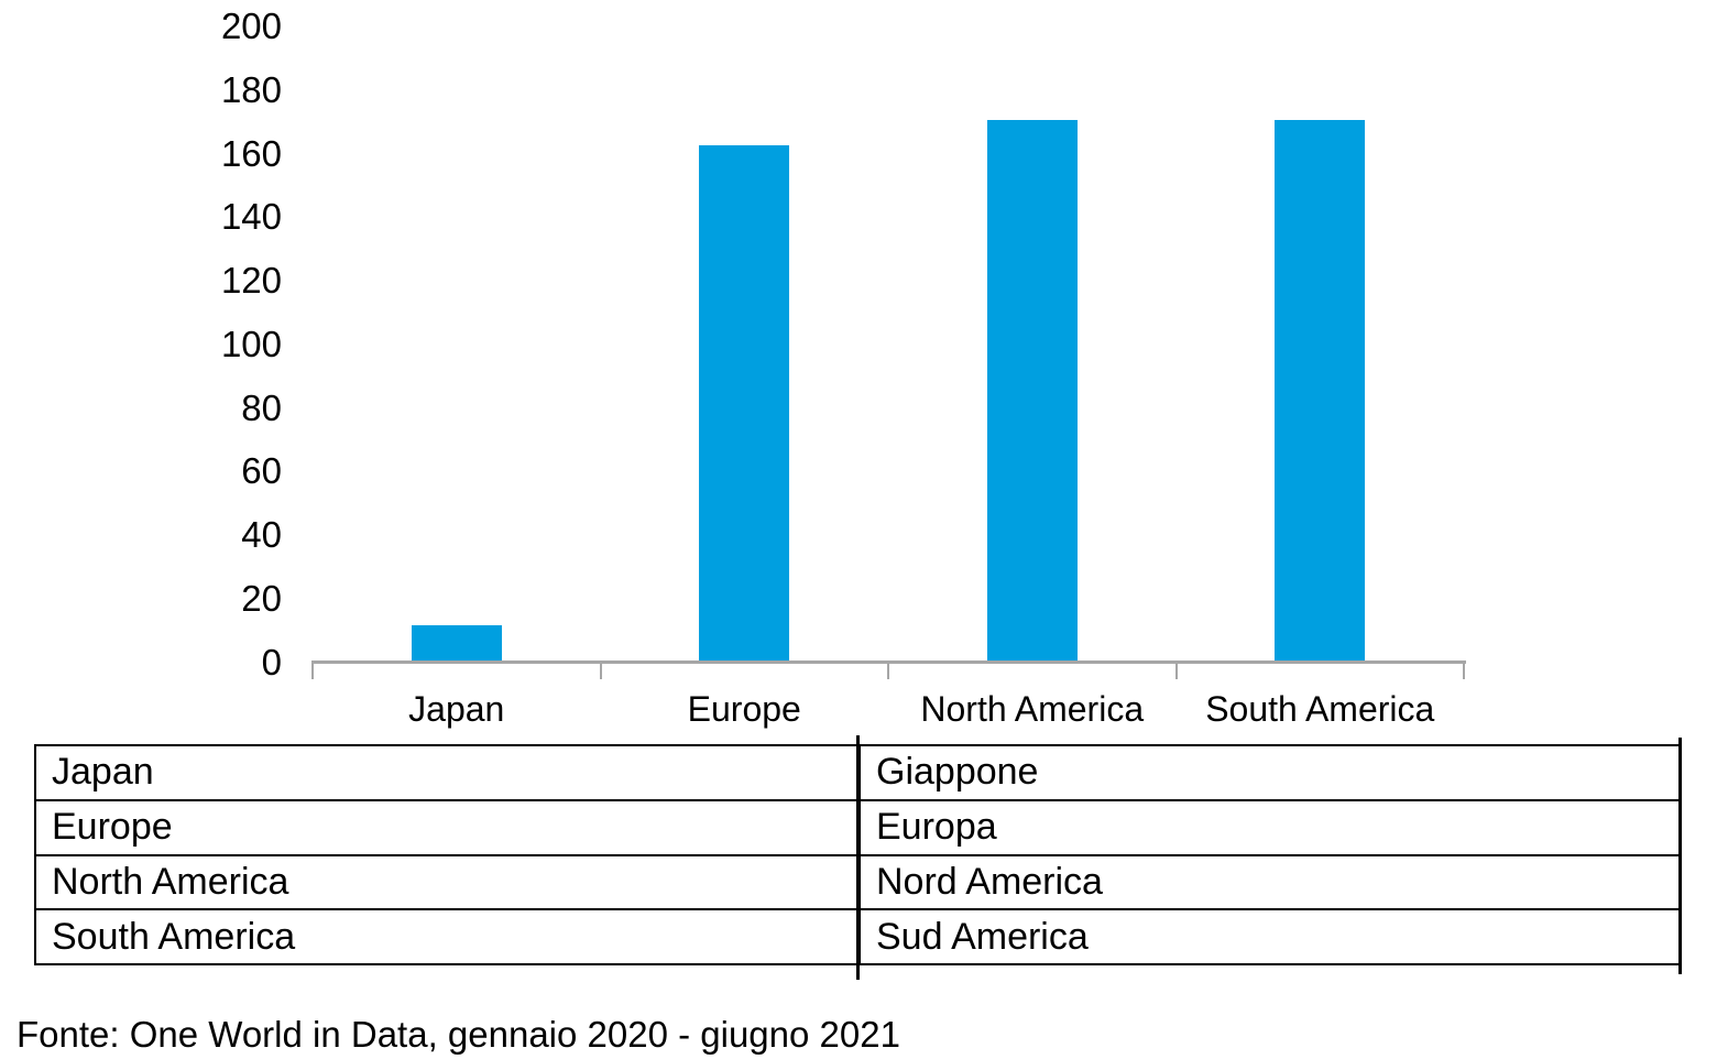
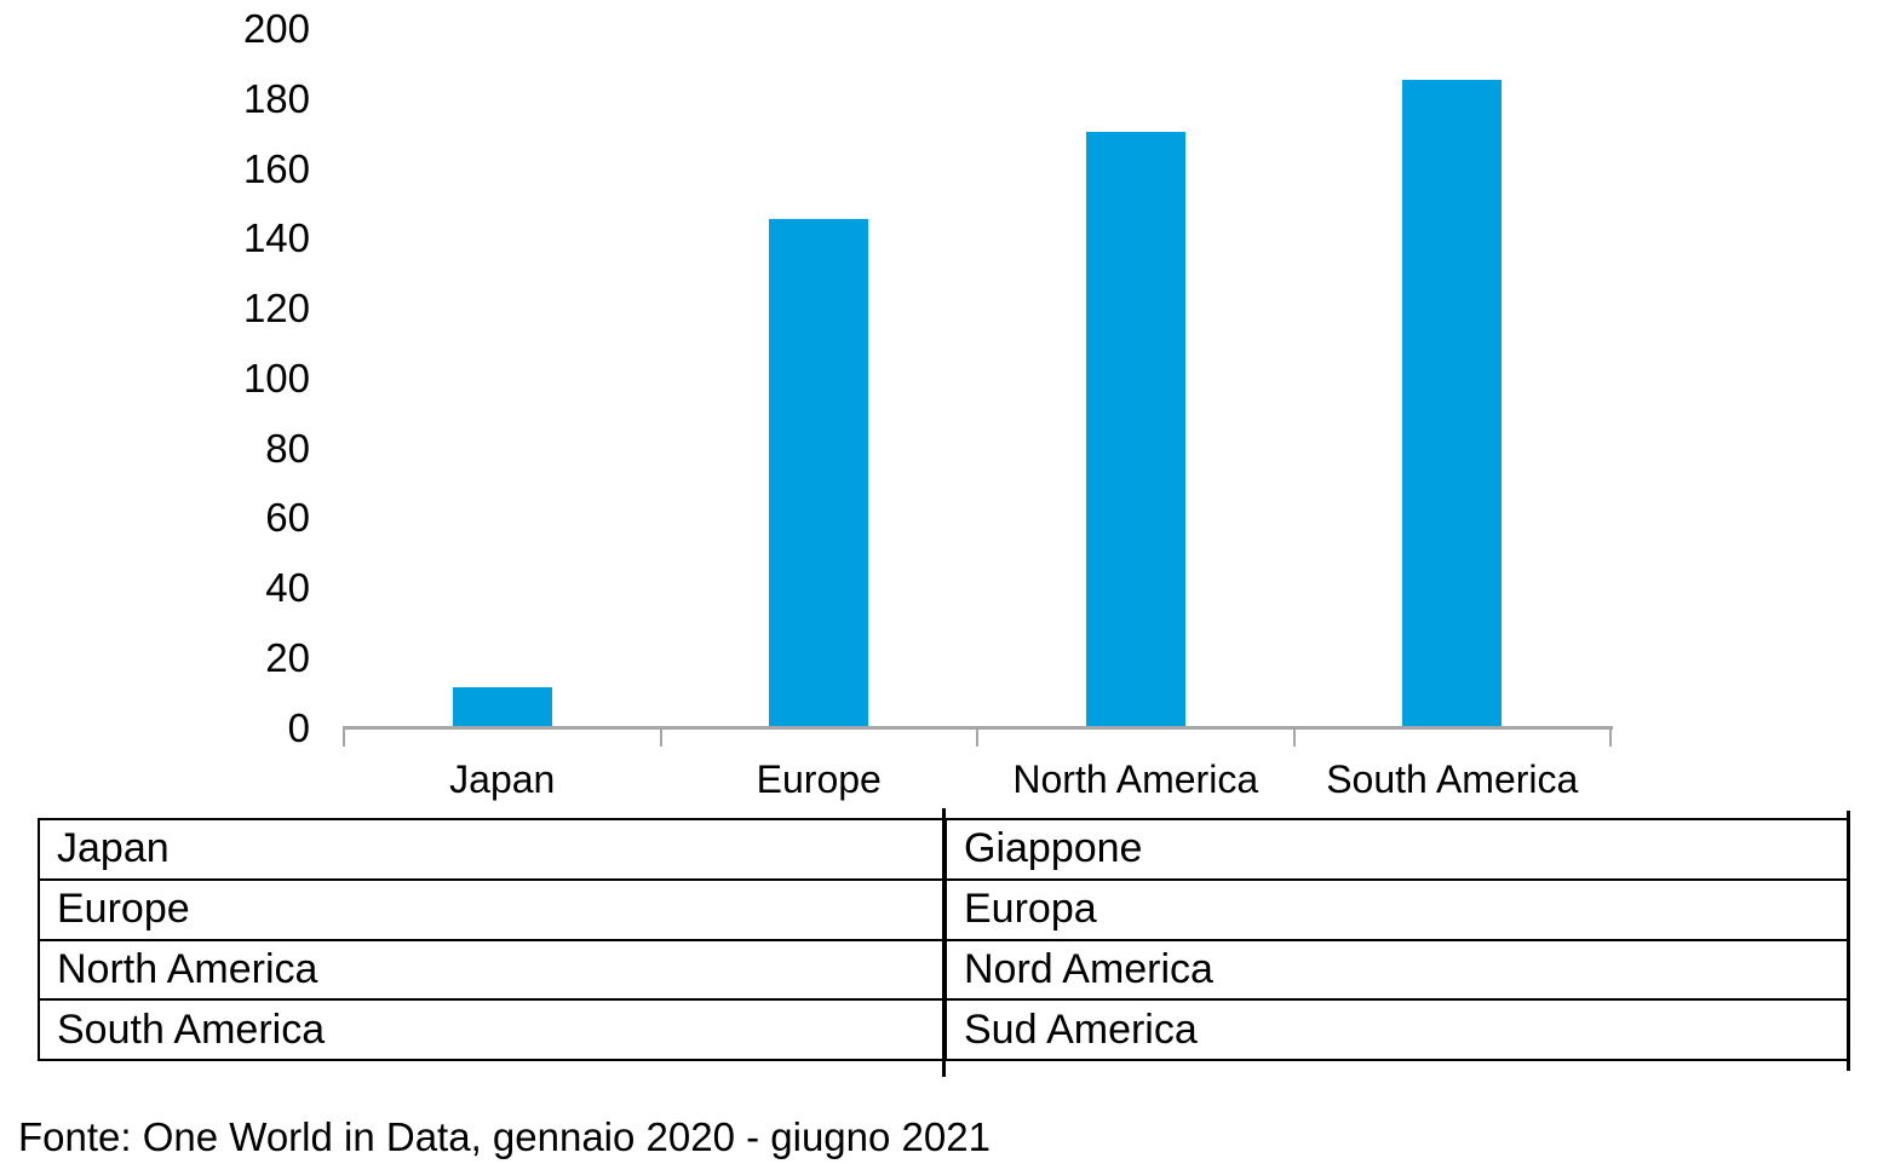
Europe: 162 -> 145
South America: 170 -> 185
